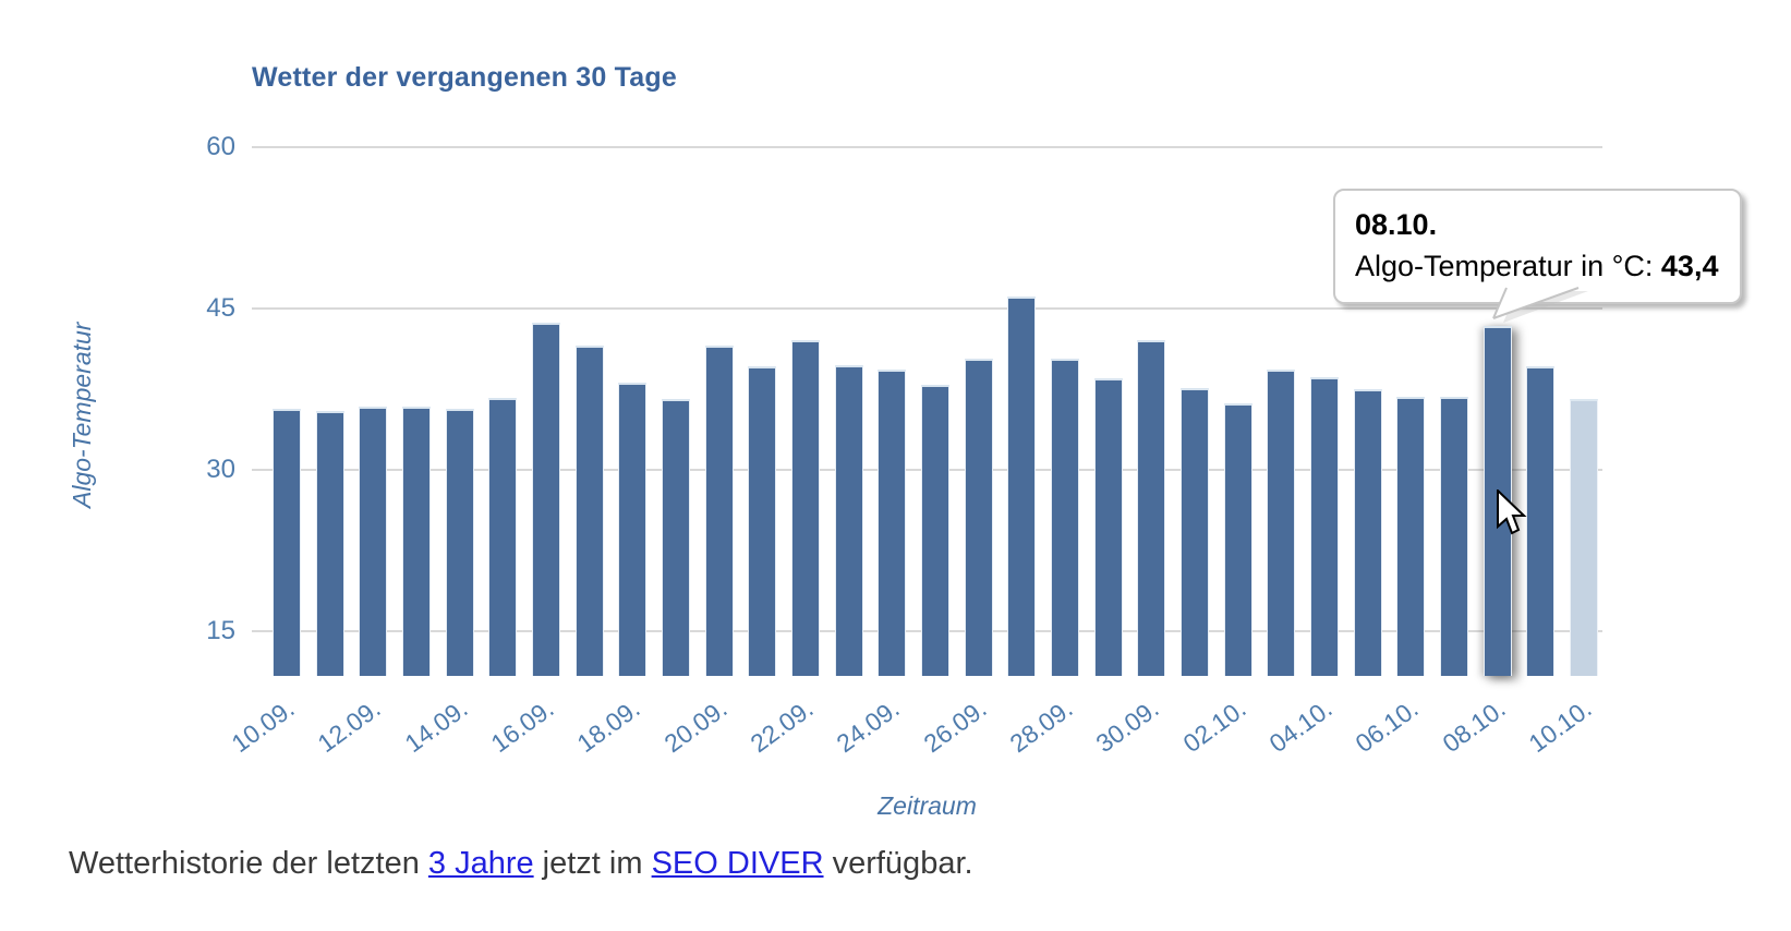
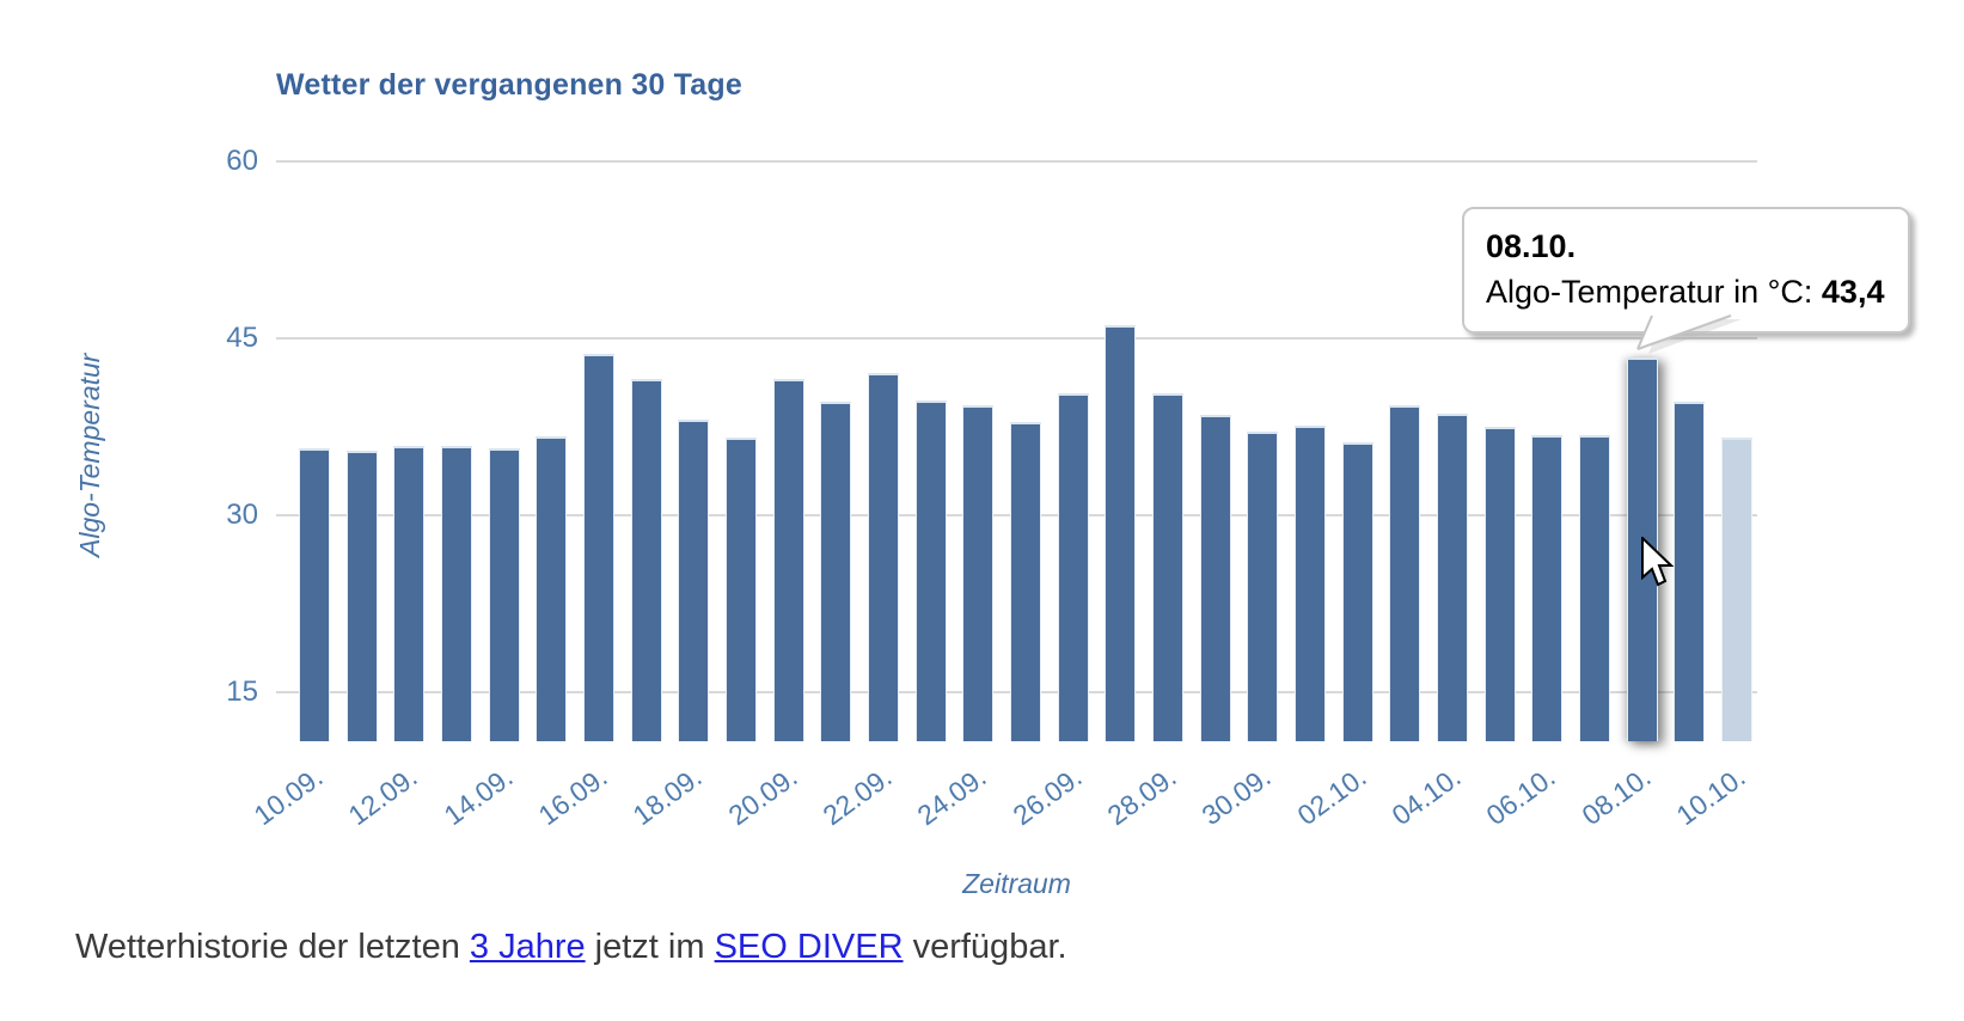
30.09.: 42 -> 37
